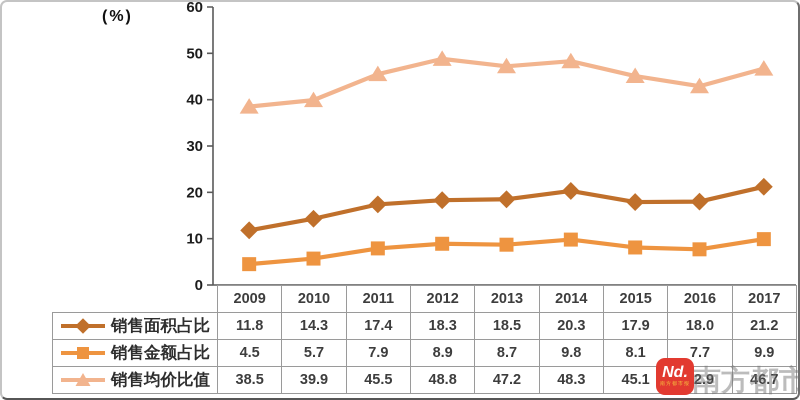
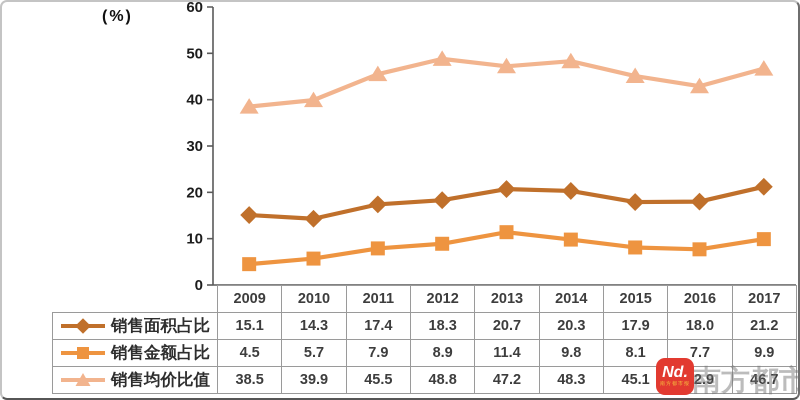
销售面积占比/2009: 11.8 -> 15.1
销售面积占比/2013: 18.5 -> 20.7
销售金额占比/2013: 8.7 -> 11.4
